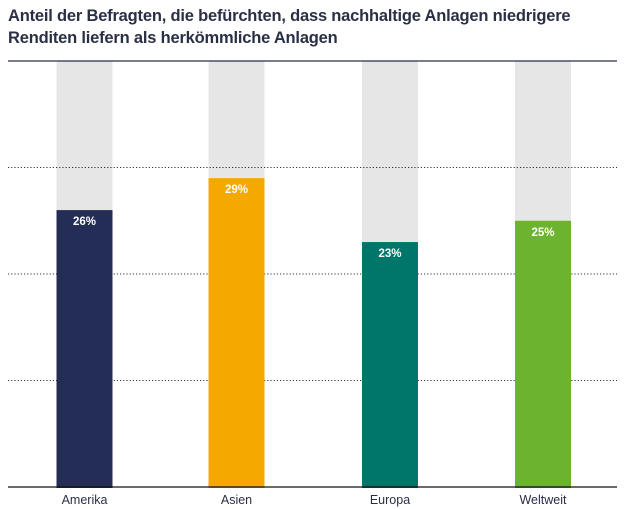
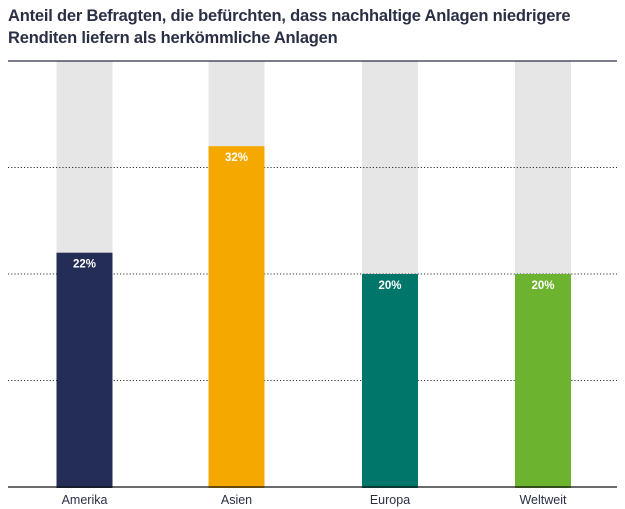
Amerika: 26% -> 22%
Asien: 29% -> 32%
Europa: 23% -> 20%
Weltweit: 25% -> 20%
